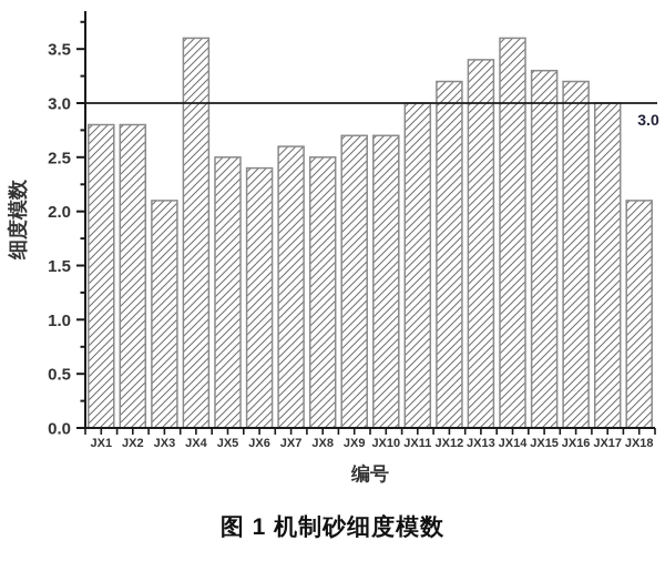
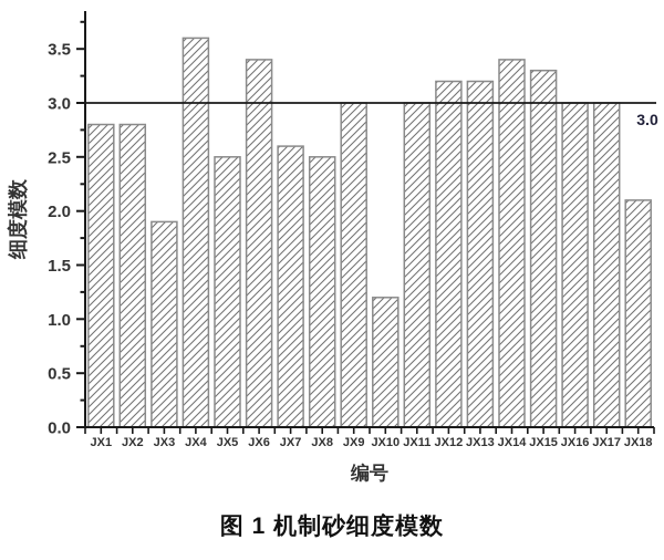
JX3: 2.1 -> 1.9
JX6: 2.4 -> 3.4
JX9: 2.7 -> 3.0
JX10: 2.7 -> 1.2
JX13: 3.4 -> 3.2
JX14: 3.6 -> 3.4
JX16: 3.2 -> 3.0
